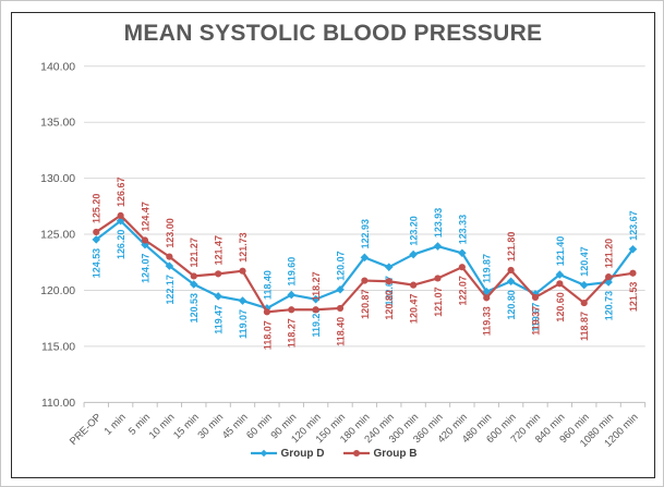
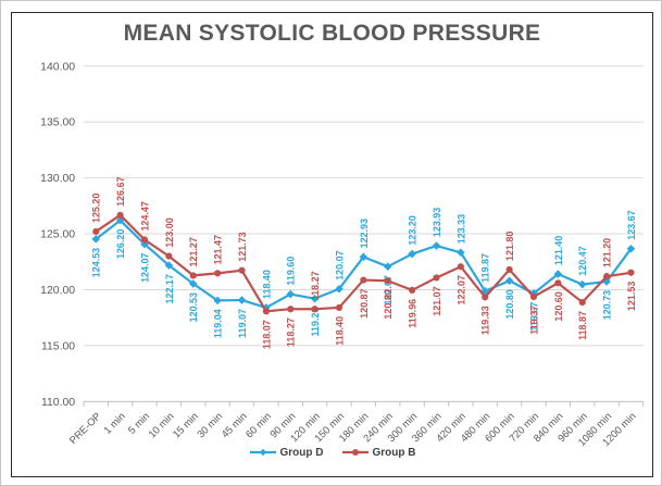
Group D/30 min: 119.47 -> 119.04
Group B/300 min: 120.47 -> 119.96
